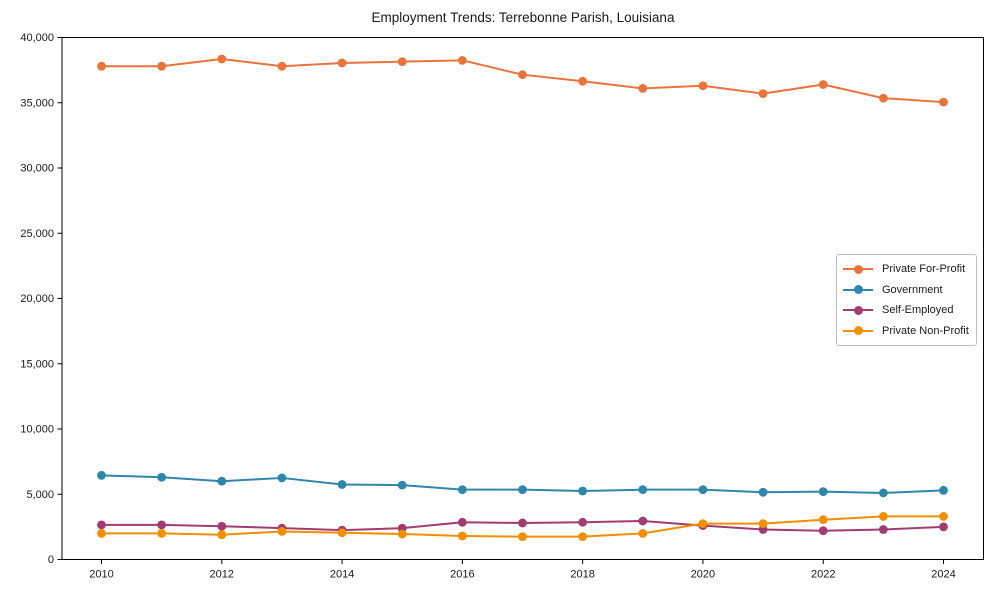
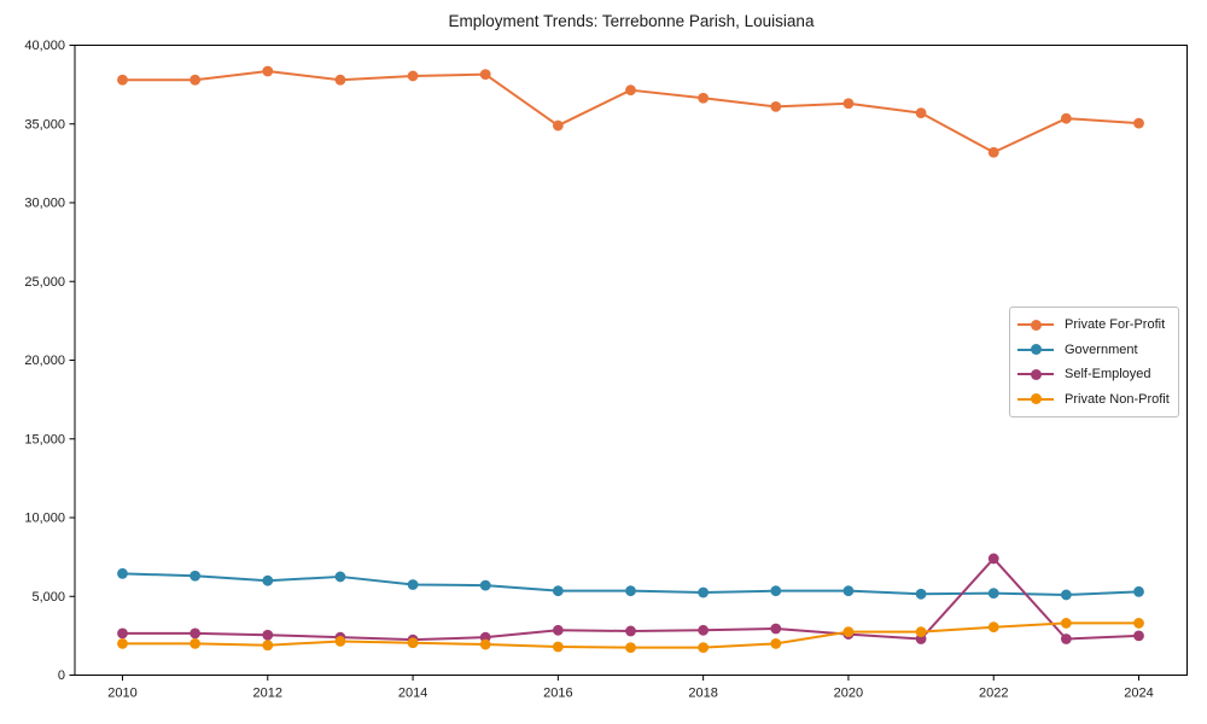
Private For-Profit/2016: 38200 -> 34900
Private For-Profit/2022: 36400 -> 33200
Self-Employed/2022: 2200 -> 7400
